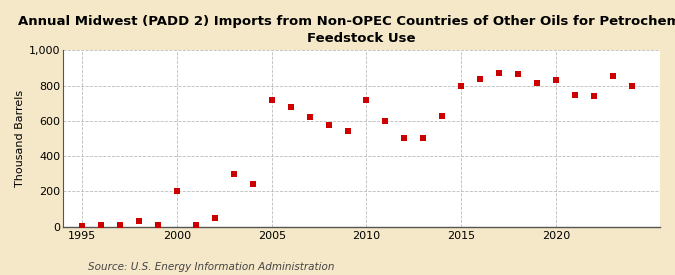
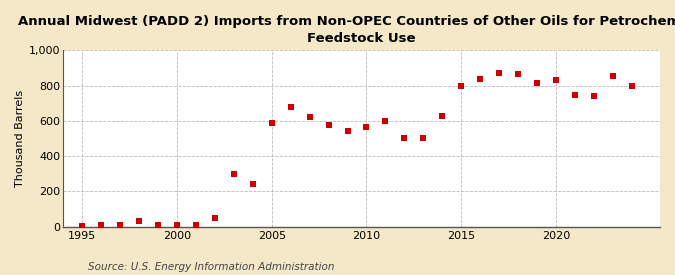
2000: 200 -> 10
2005: 720 -> 590
2010: 720 -> 560
